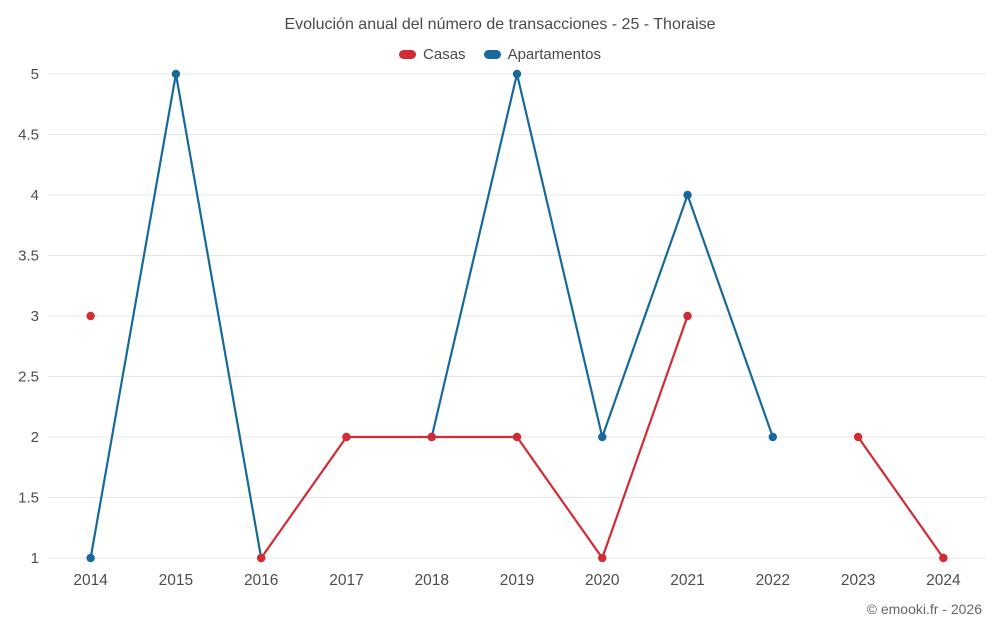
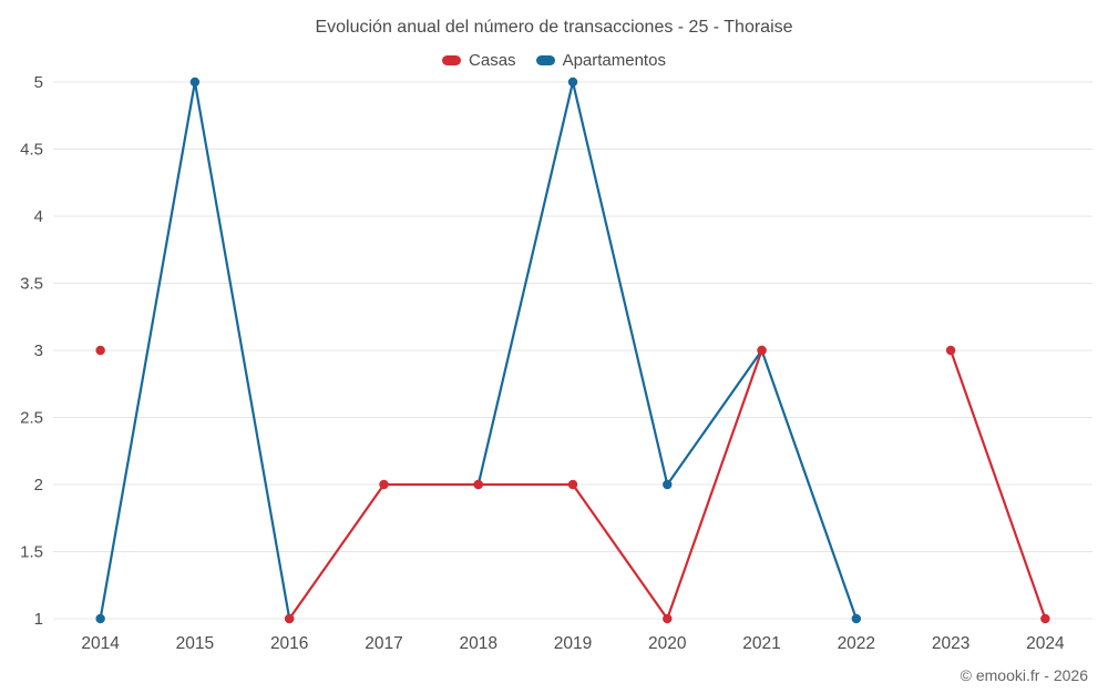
Apartamentos/2021: 4 -> 3
Apartamentos/2022: 2 -> 1
Casas/2023: 2 -> 3
